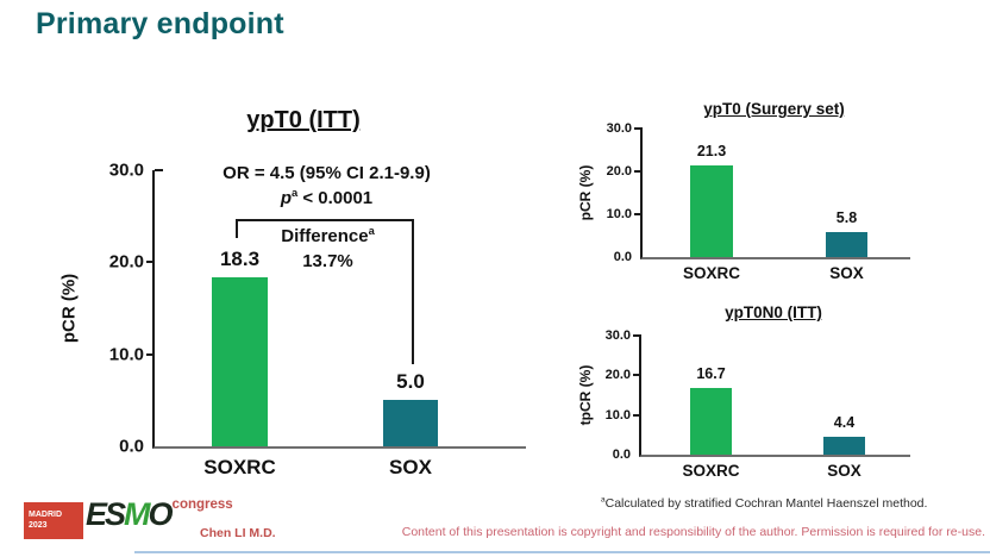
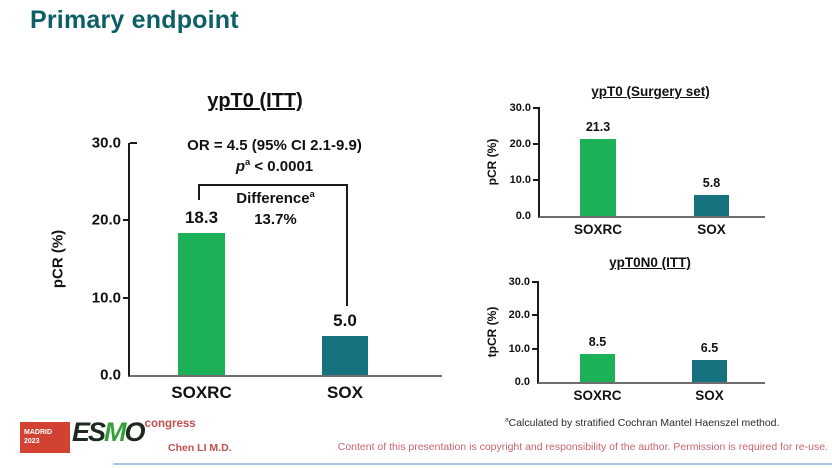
ypT0N0 (ITT)/SOXRC: 16.7 -> 8.5
ypT0N0 (ITT)/SOX: 4.4 -> 6.5
